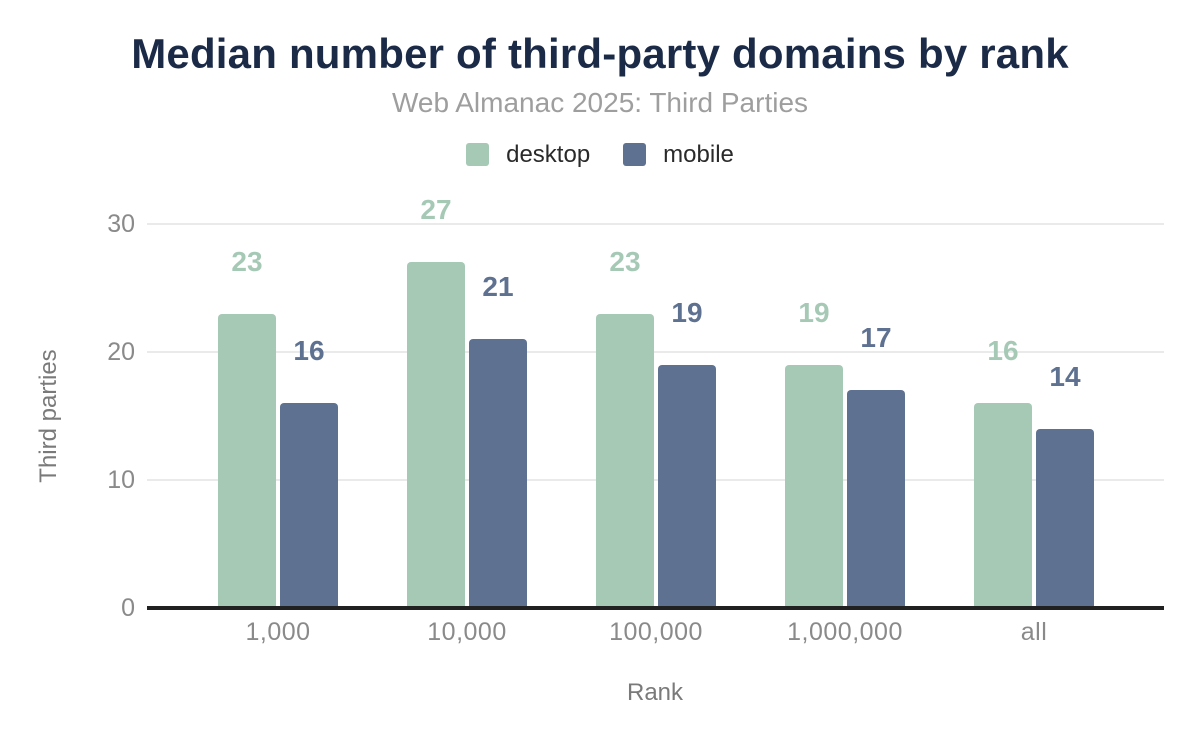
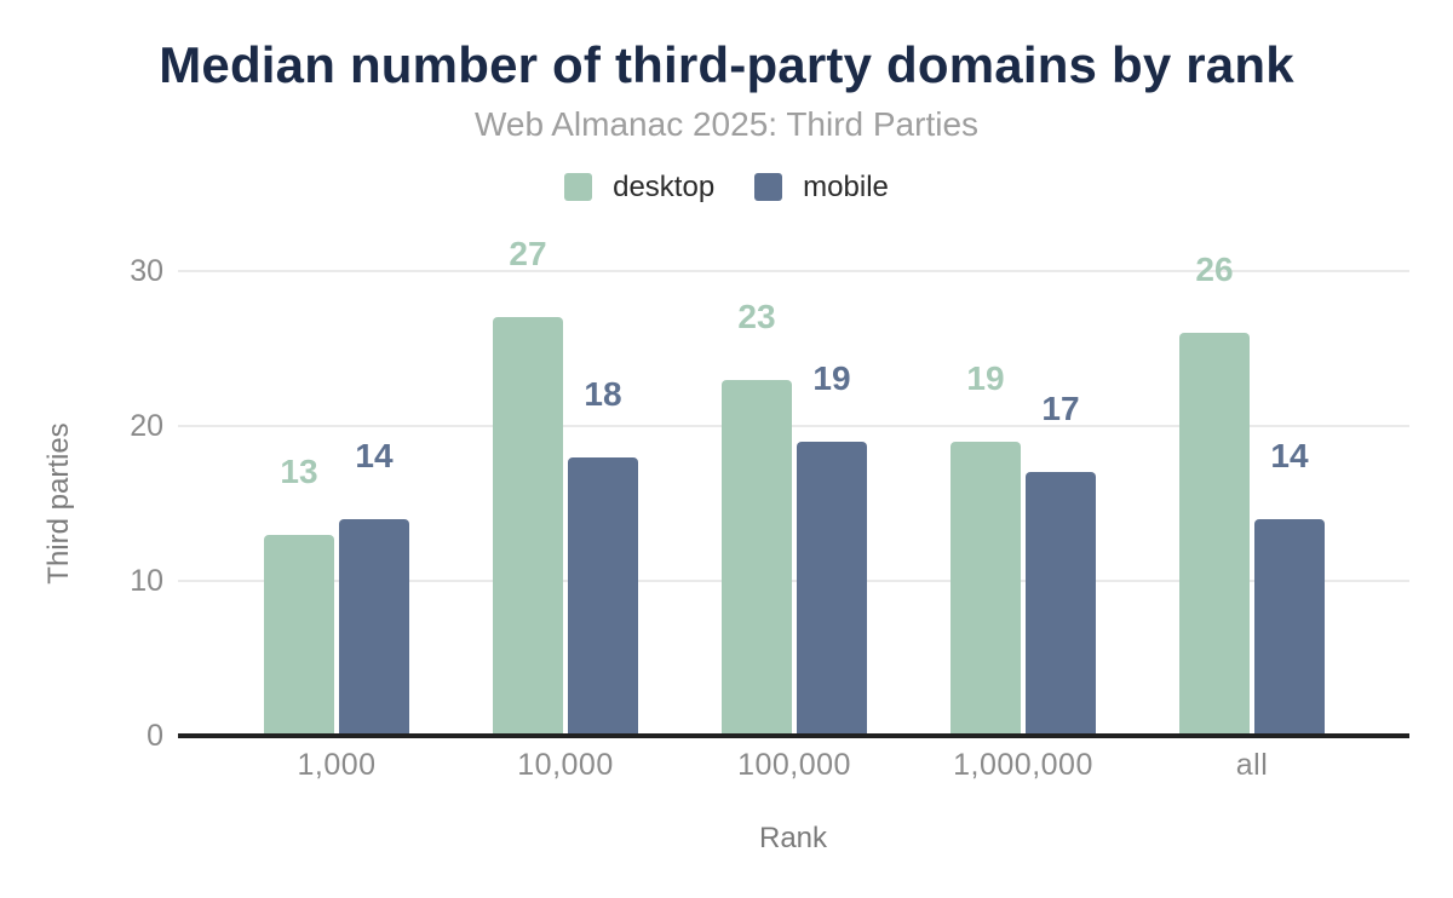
desktop/1,000: 23 -> 13
mobile/1,000: 16 -> 14
mobile/10,000: 21 -> 18
desktop/all: 16 -> 26
